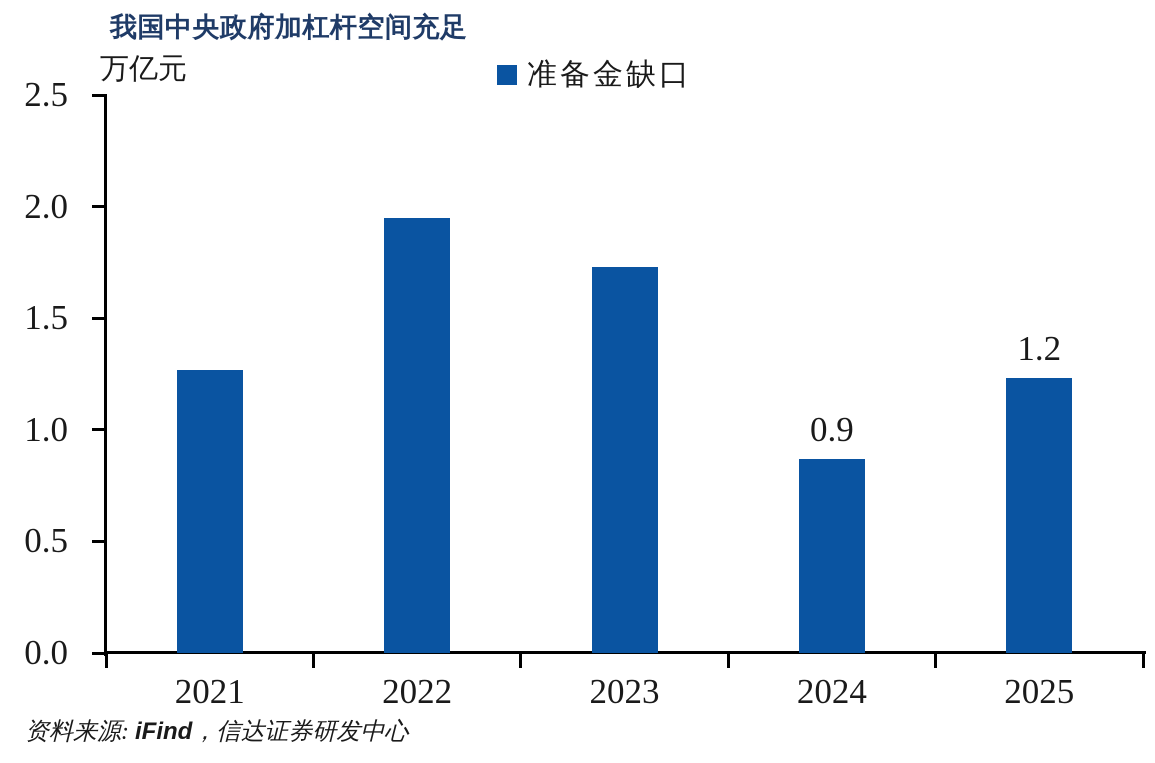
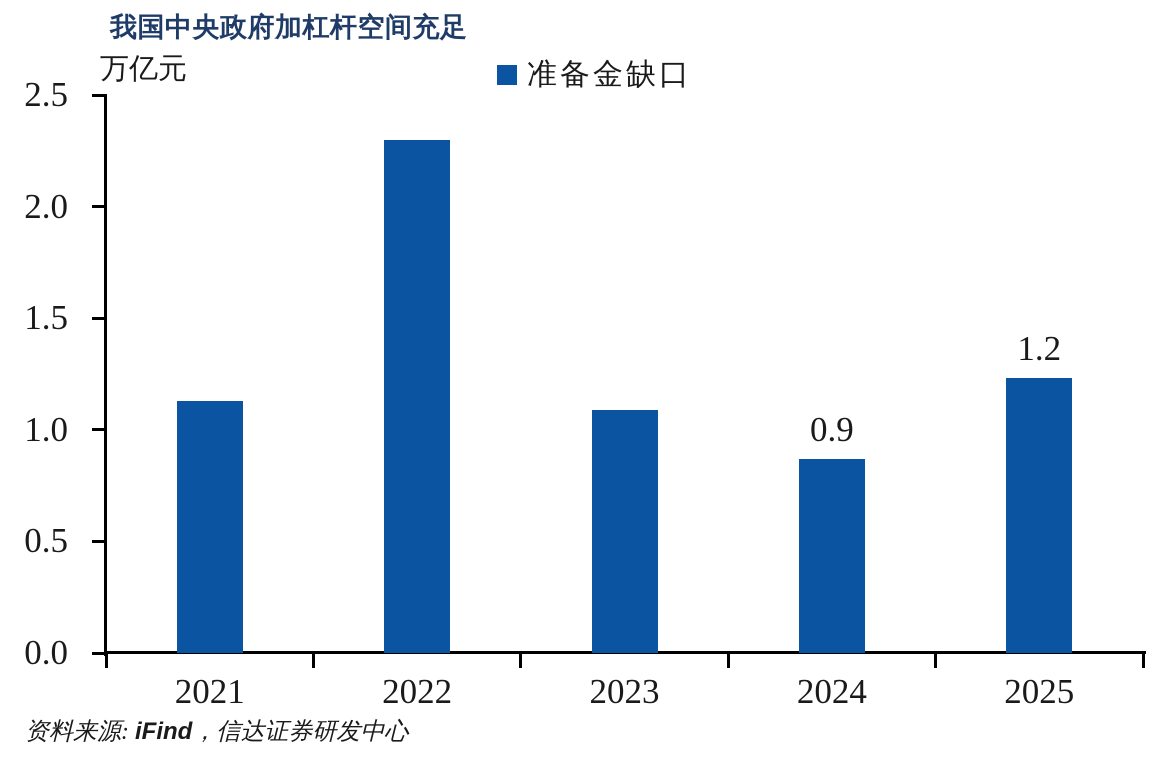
2021: 1.27 -> 1.13
2022: 1.95 -> 2.30
2023: 1.73 -> 1.09
